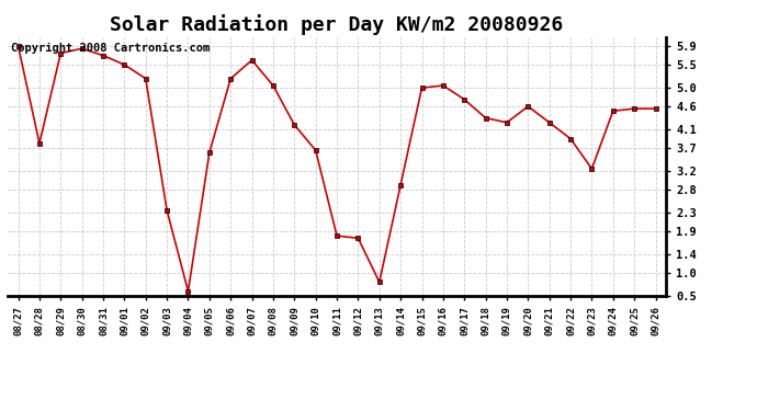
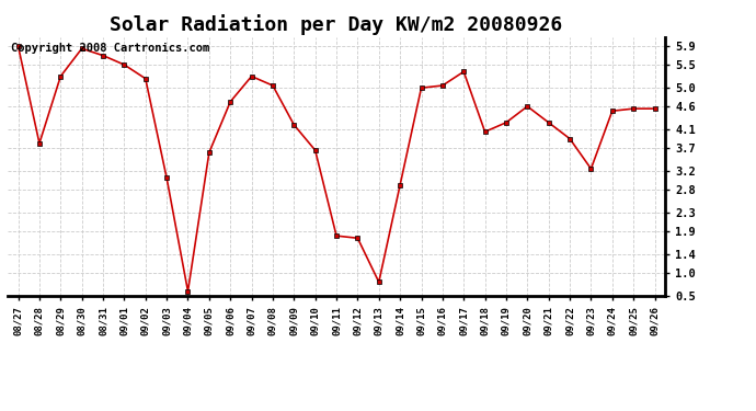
08/29: 5.75 -> 5.25
09/03: 2.35 -> 3.05
09/06: 5.20 -> 4.70
09/07: 5.60 -> 5.25
09/17: 4.75 -> 5.35
09/18: 4.35 -> 4.05
